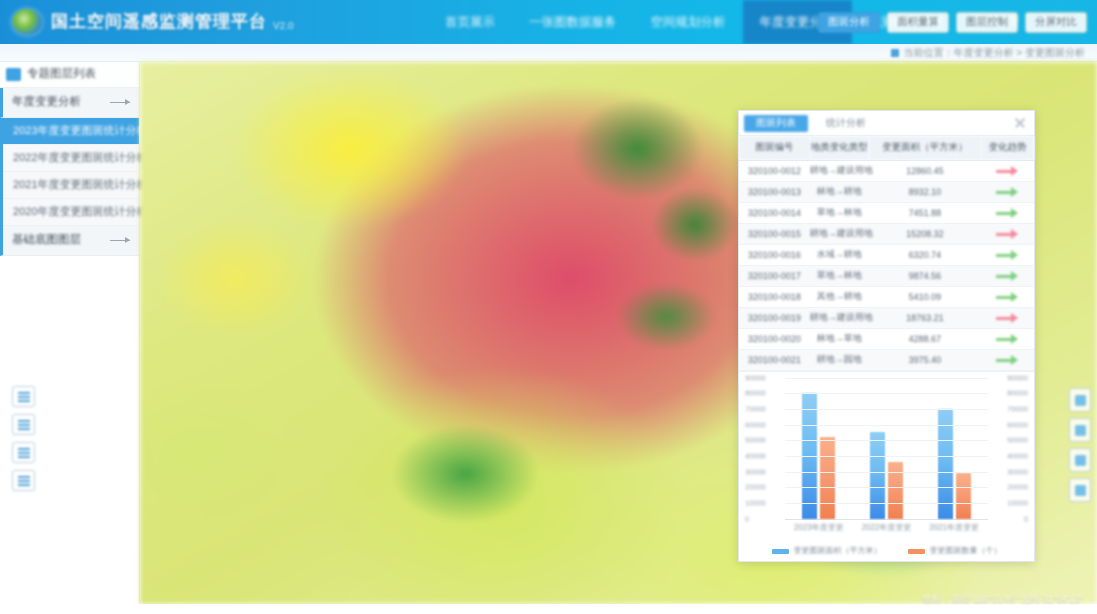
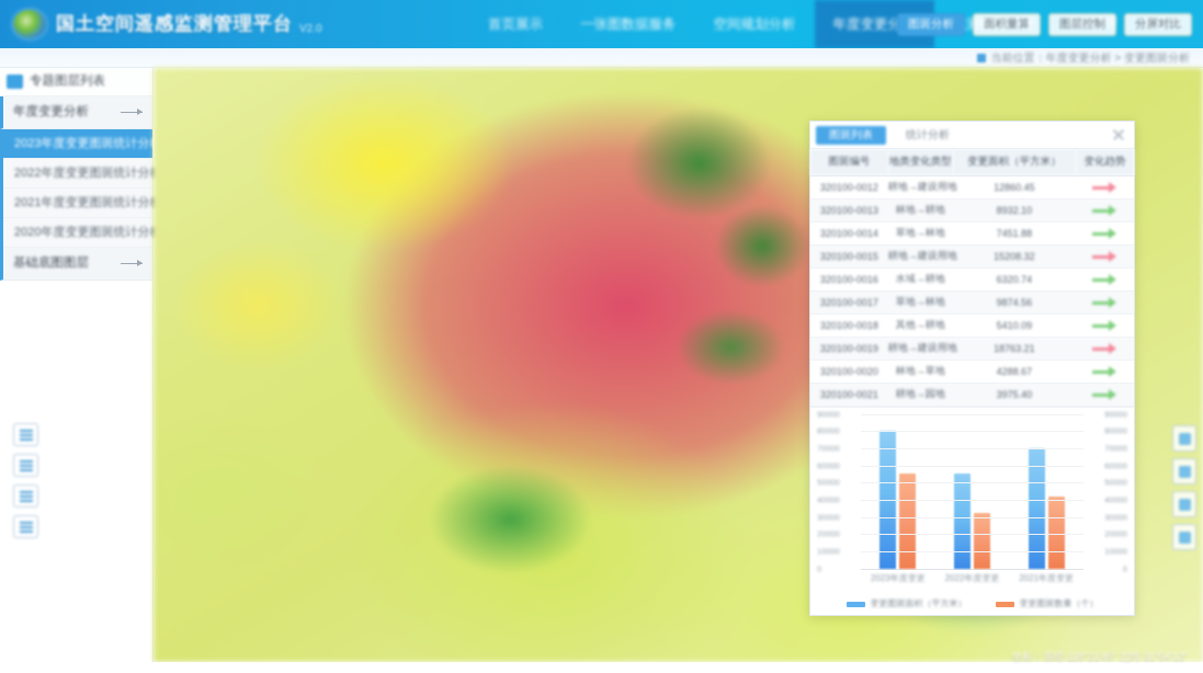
变更图斑数量（个）/2023年度变更: 52000 -> 55000
变更图斑数量（个）/2022年度变更: 36000 -> 32000
变更图斑数量（个）/2021年度变更: 29000 -> 42000
